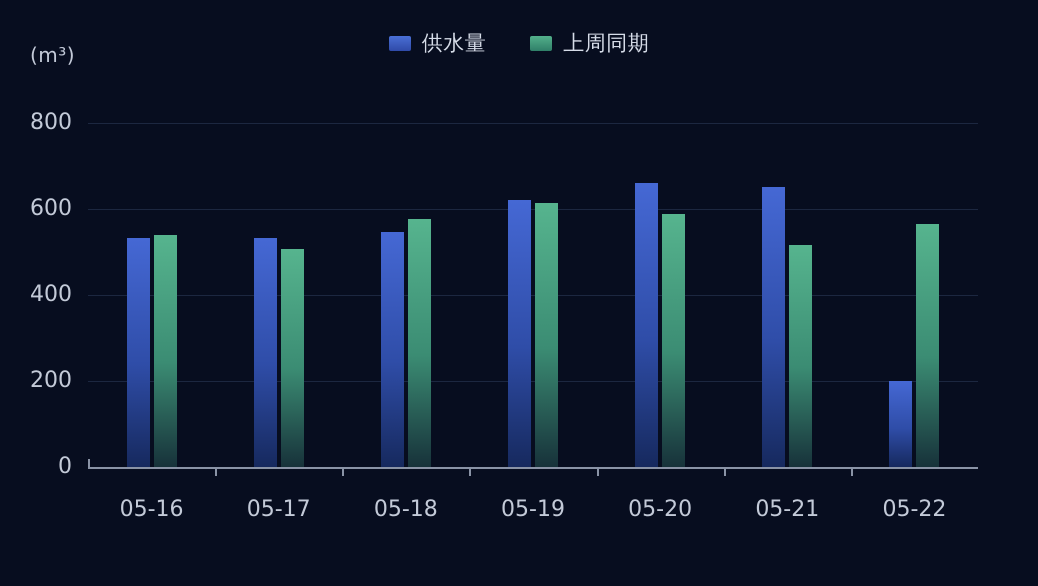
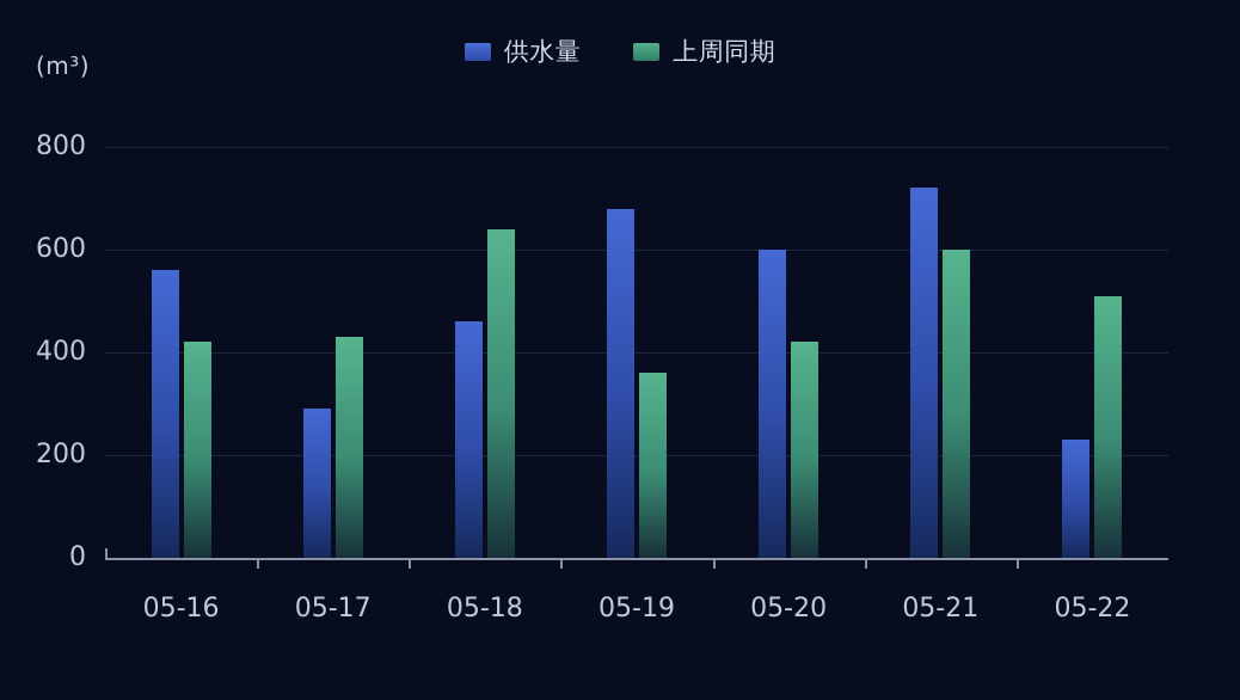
供水量/05-16: 530 -> 560
上周同期/05-16: 540 -> 420
供水量/05-17: 530 -> 290
上周同期/05-17: 510 -> 430
供水量/05-18: 550 -> 460
上周同期/05-18: 580 -> 640
供水量/05-19: 620 -> 680
上周同期/05-19: 610 -> 360
供水量/05-20: 660 -> 600
上周同期/05-20: 590 -> 420
供水量/05-21: 650 -> 720
上周同期/05-21: 520 -> 600
供水量/05-22: 200 -> 230
上周同期/05-22: 560 -> 510
